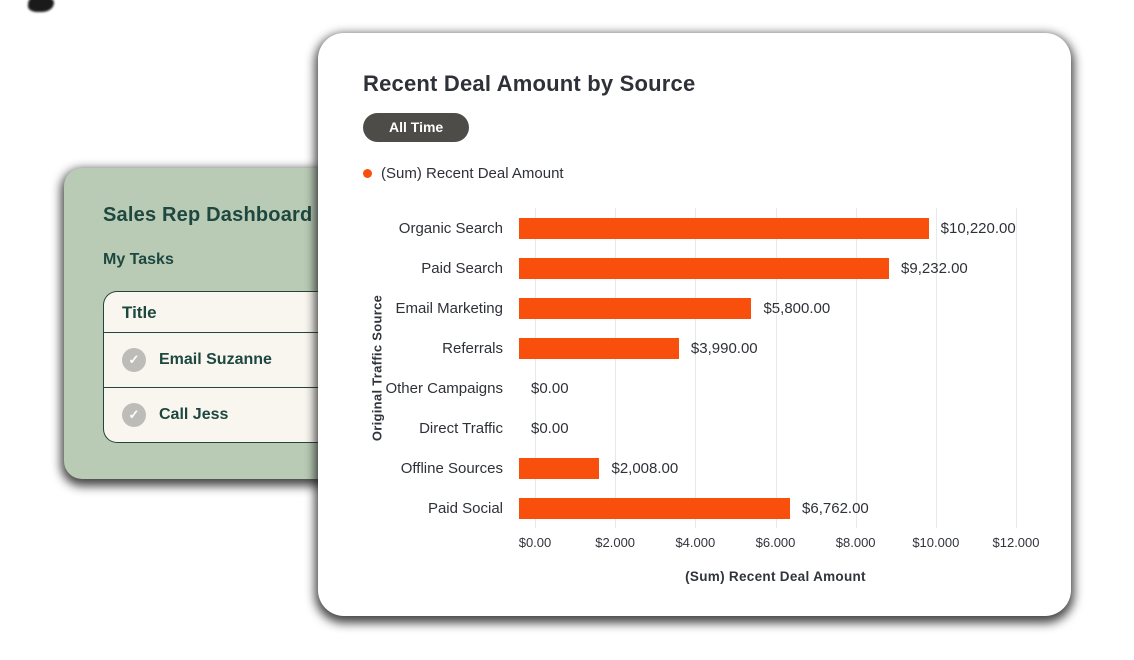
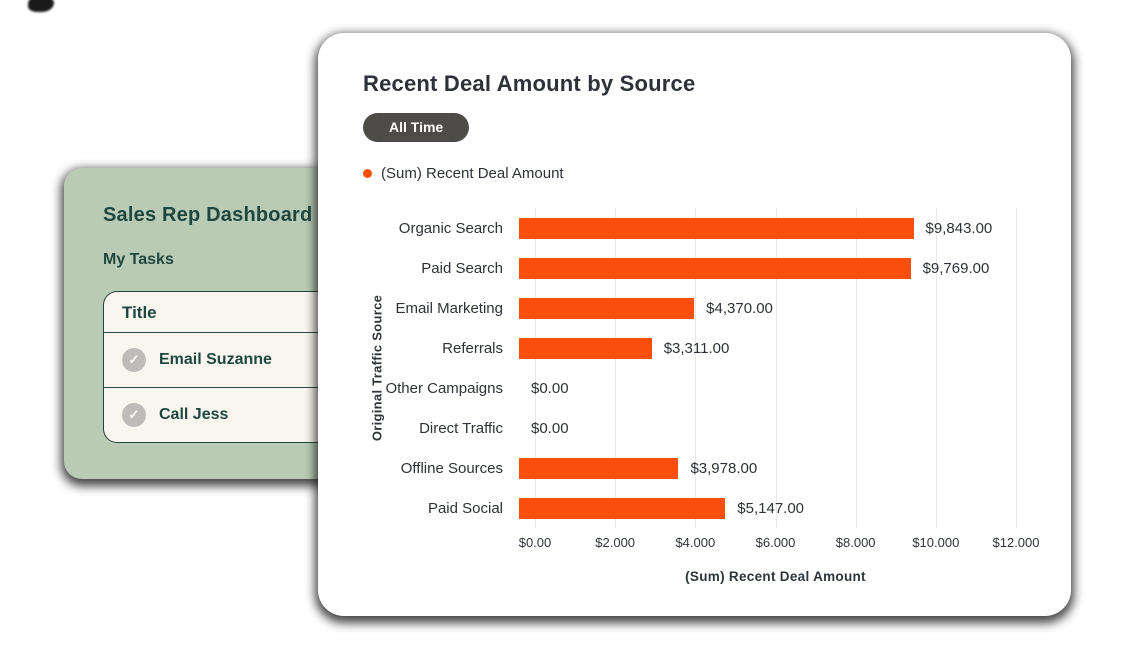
Organic Search: $10,220.00 -> $9,843.00
Paid Search: $9,232.00 -> $9,769.00
Email Marketing: $5,800.00 -> $4,370.00
Referrals: $3,990.00 -> $3,311.00
Offline Sources: $2,008.00 -> $3,978.00
Paid Social: $6,762.00 -> $5,147.00
